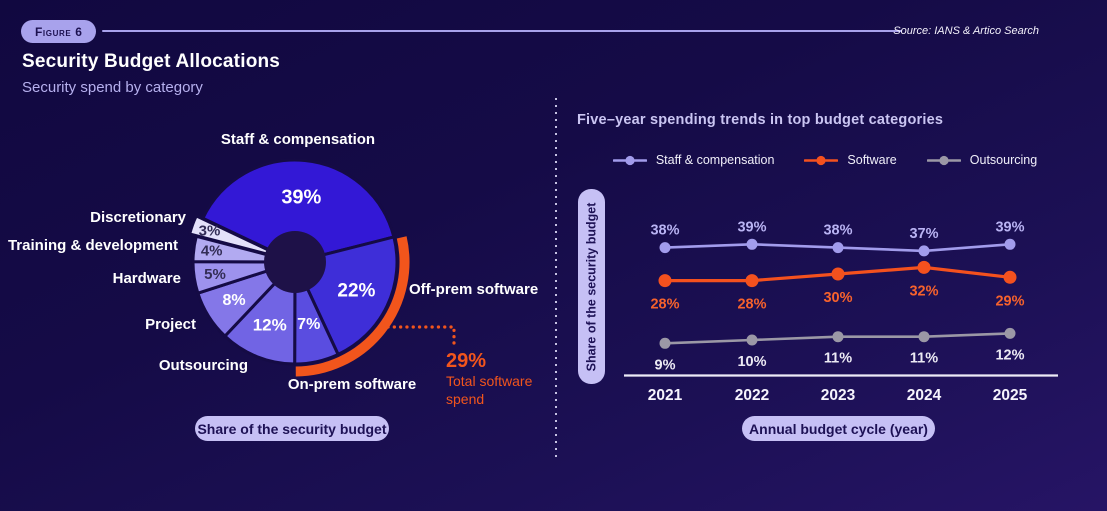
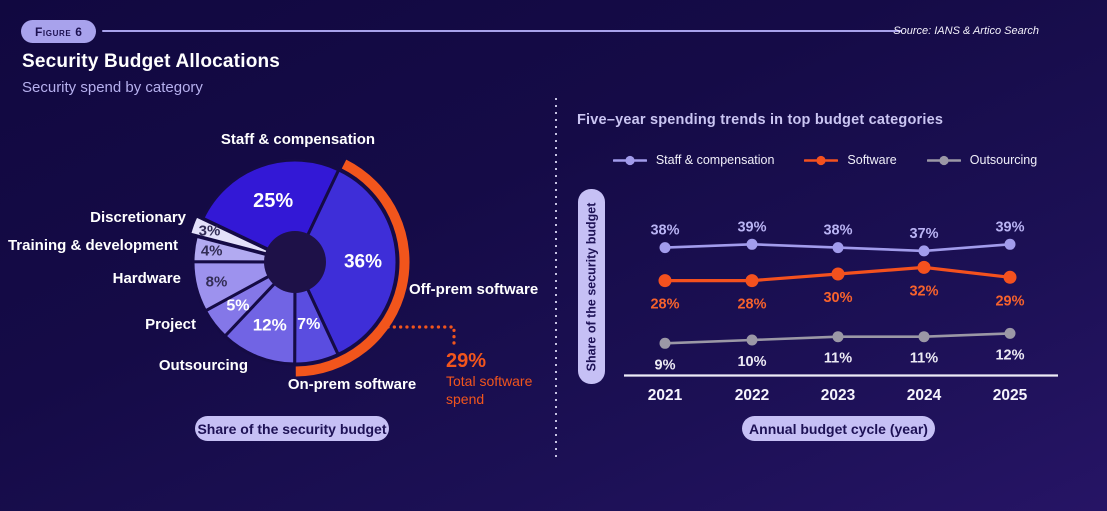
Security spend by category/Staff & compensation: 39% -> 25%
Security spend by category/Off-prem software: 22% -> 36%
Security spend by category/Project: 8% -> 5%
Security spend by category/Hardware: 5% -> 8%
